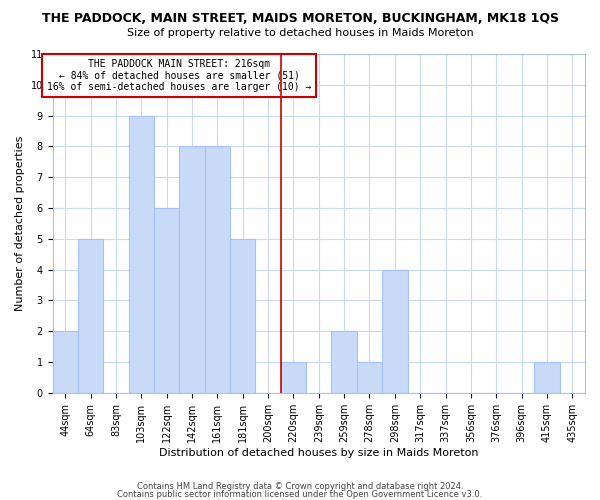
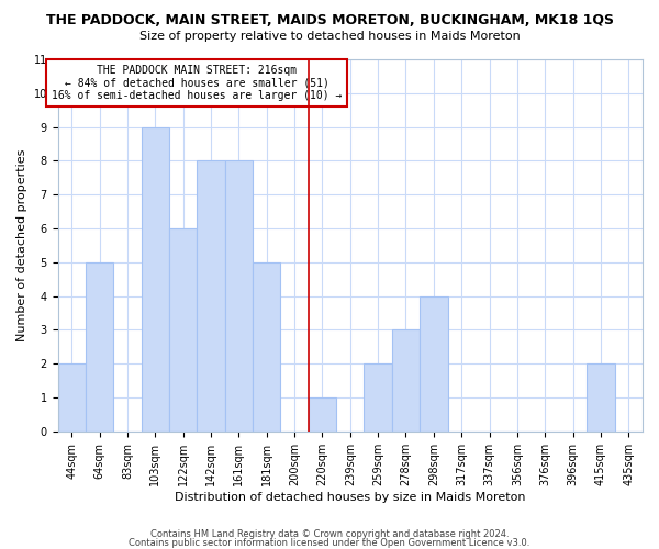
278sqm: 1 -> 3
415sqm: 1 -> 2
